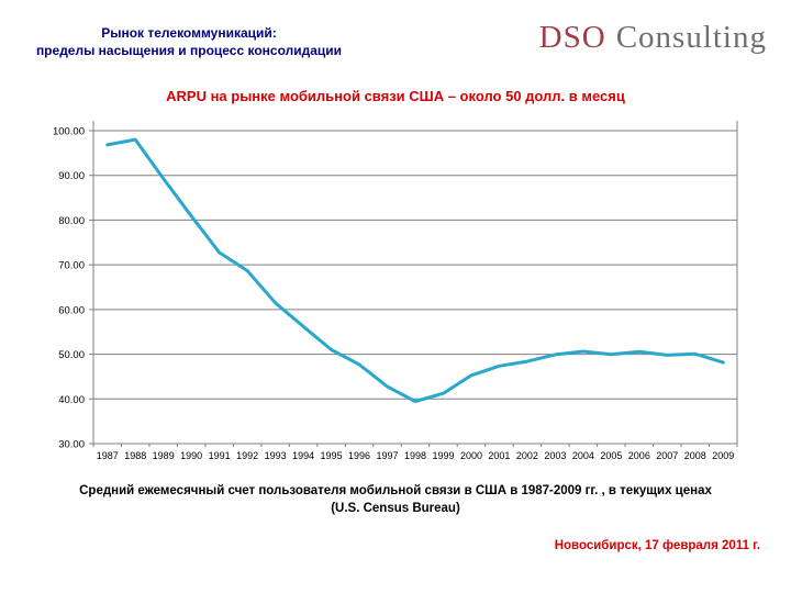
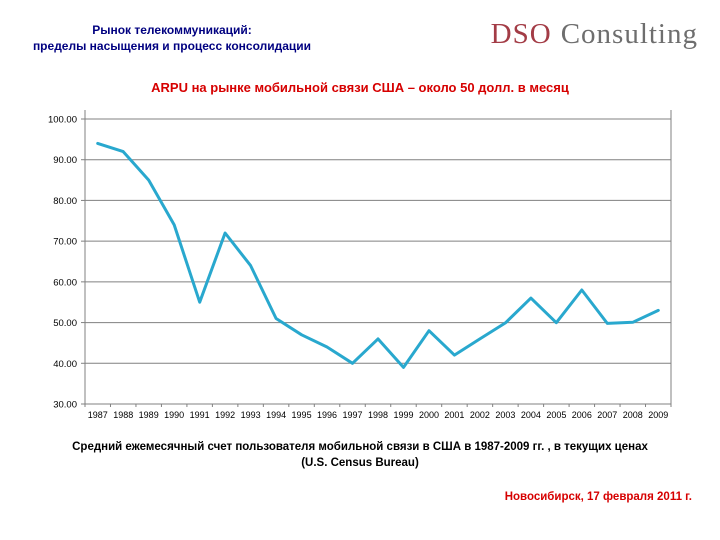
1987: 97 -> 94
1988: 98 -> 92
1989: 89 -> 85
1990: 81 -> 74
1991: 73 -> 55
1992: 69 -> 72
1993: 61 -> 64
1994: 56 -> 51
1995: 51 -> 47
1996: 48 -> 44
1997: 43 -> 40
1998: 39 -> 46
1999: 41 -> 39
2000: 45 -> 48
2001: 47 -> 42
2002: 48 -> 46
2004: 51 -> 56
2006: 51 -> 58
2009: 48 -> 53
